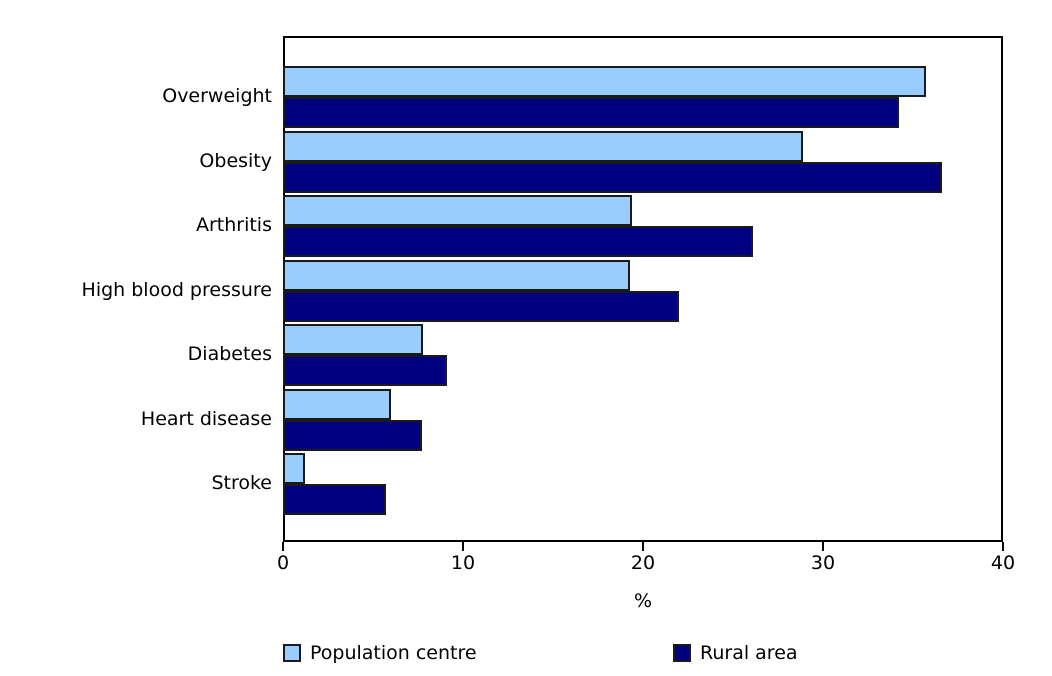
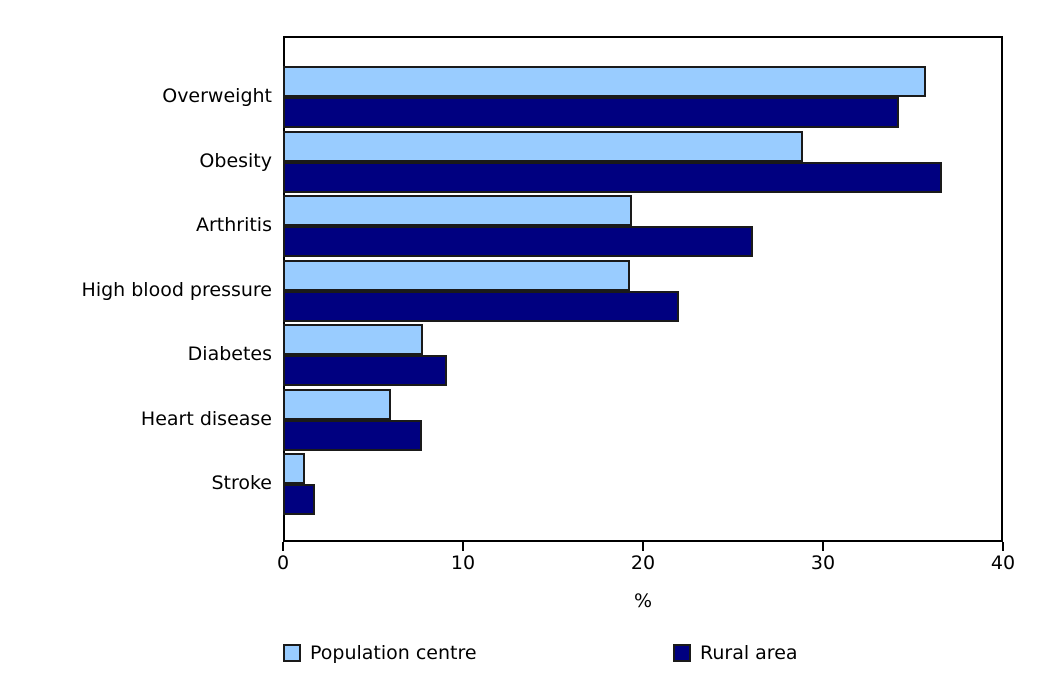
Rural area/Stroke: 5.7 -> 1.8
